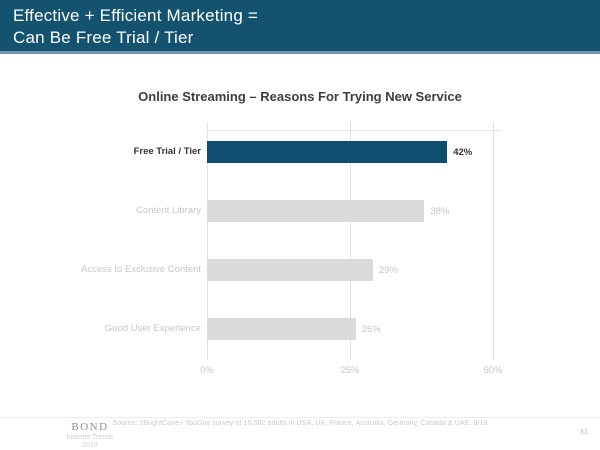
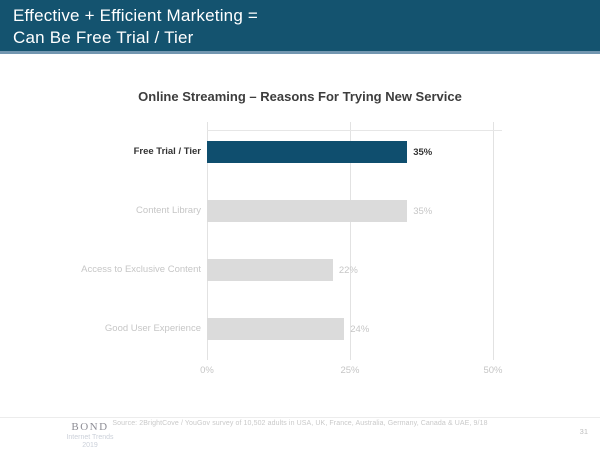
Free Trial / Tier: 42% -> 35%
Content Library: 38% -> 35%
Access to Exclusive Content: 29% -> 22%
Good User Experience: 26% -> 24%
